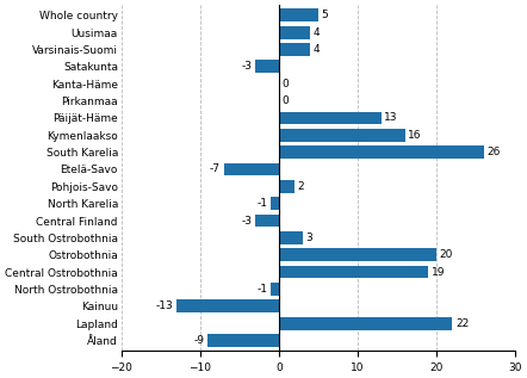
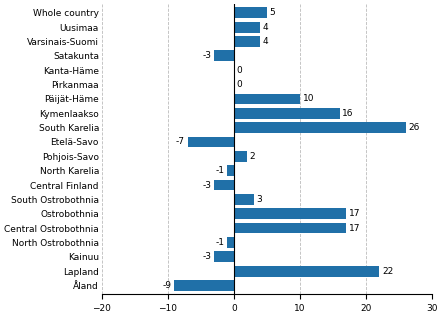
Päijät-Häme: 13 -> 10
Ostrobothnia: 20 -> 17
Central Ostrobothnia: 19 -> 17
Kainuu: -13 -> -3
